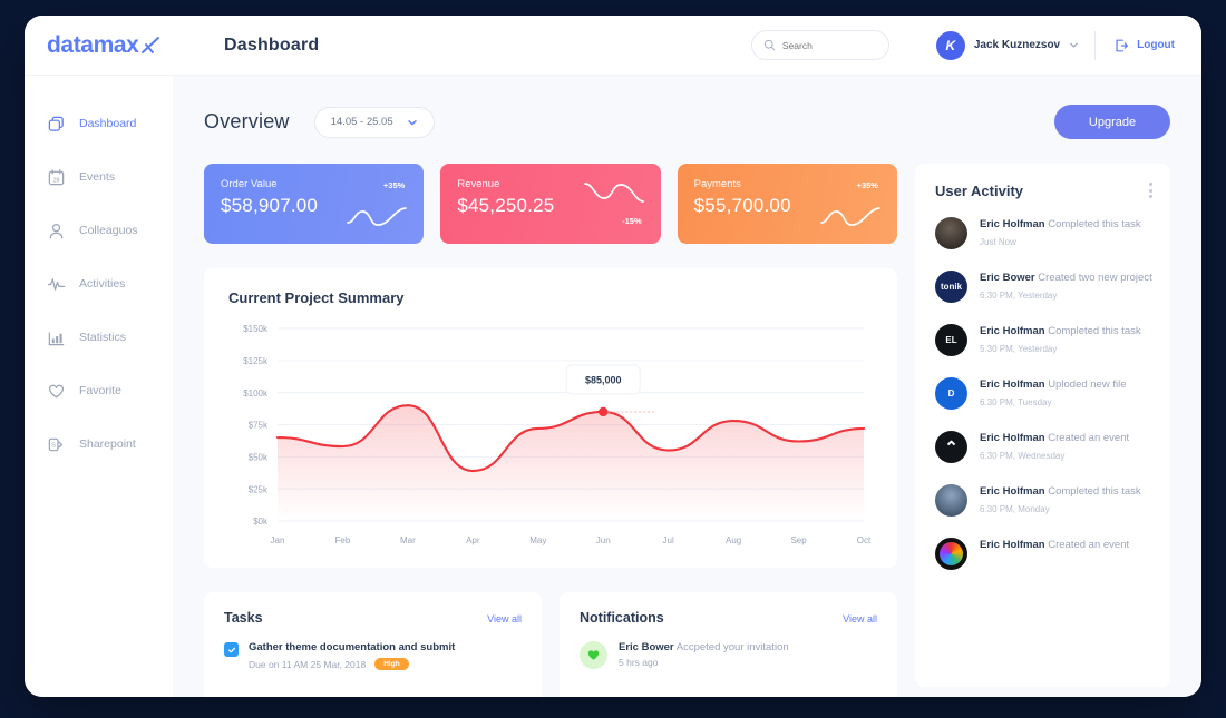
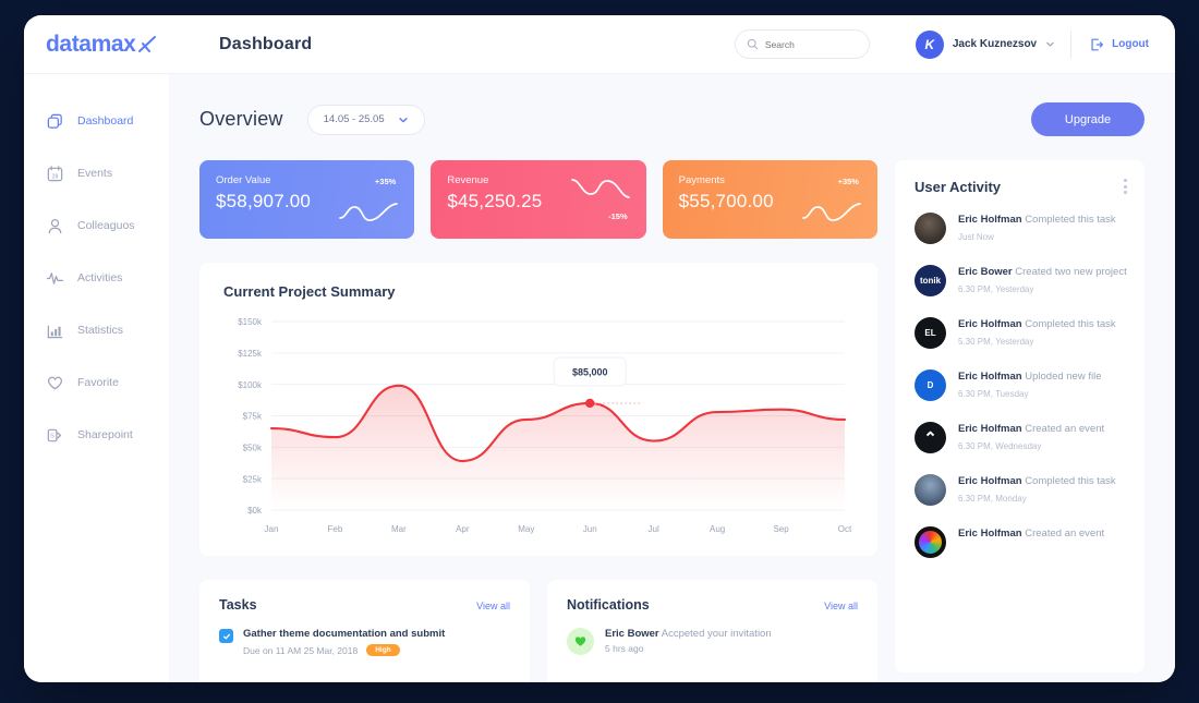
Mar: $90k -> $99k
Sep: $62k -> $80k
